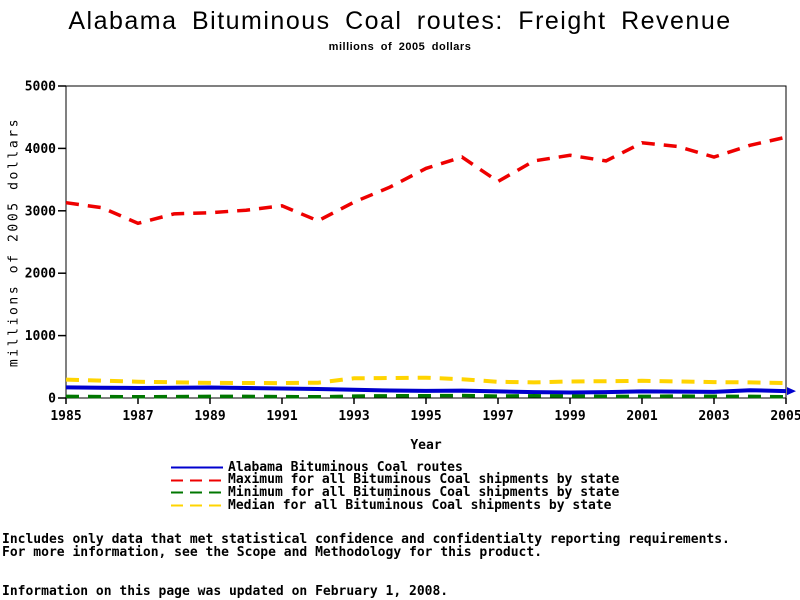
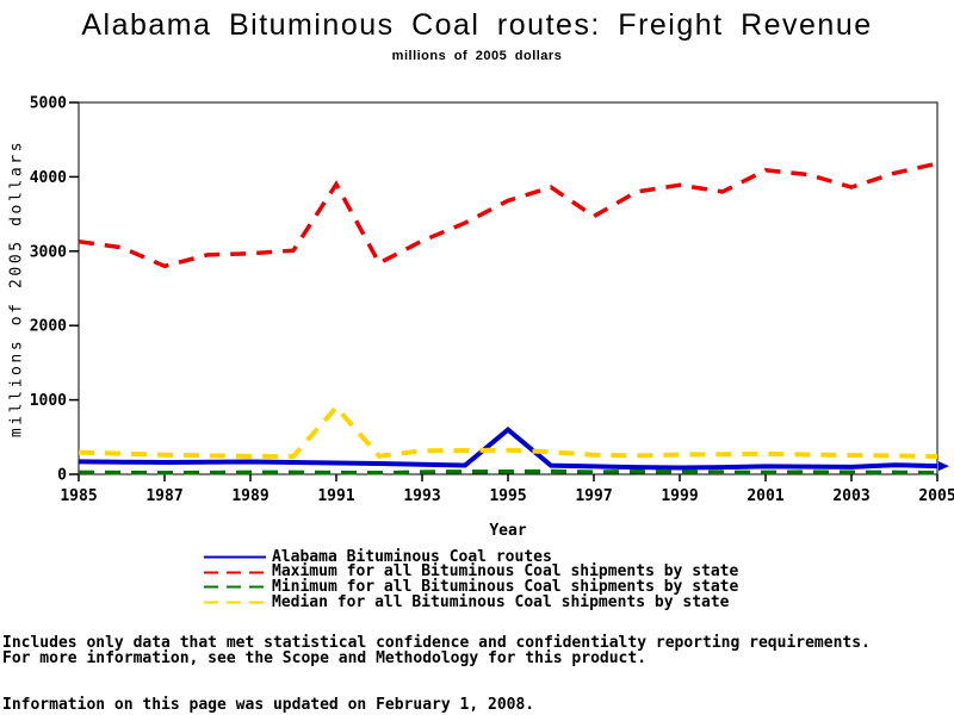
Maximum for all Bituminous Coal shipments by state/1991: 3100 -> 3900
Median for all Bituminous Coal shipments by state/1991: 200 -> 900
Alabama Bituminous Coal routes/1995: 100 -> 600
